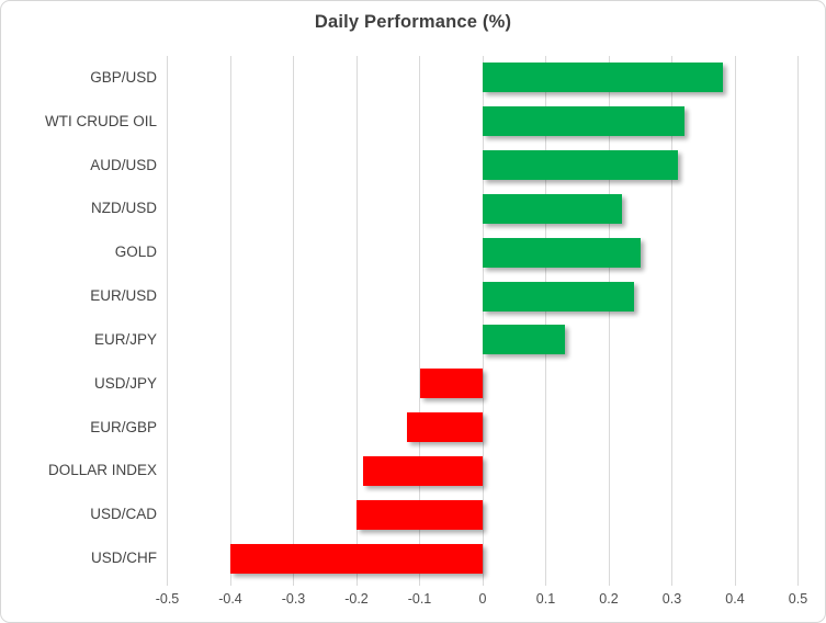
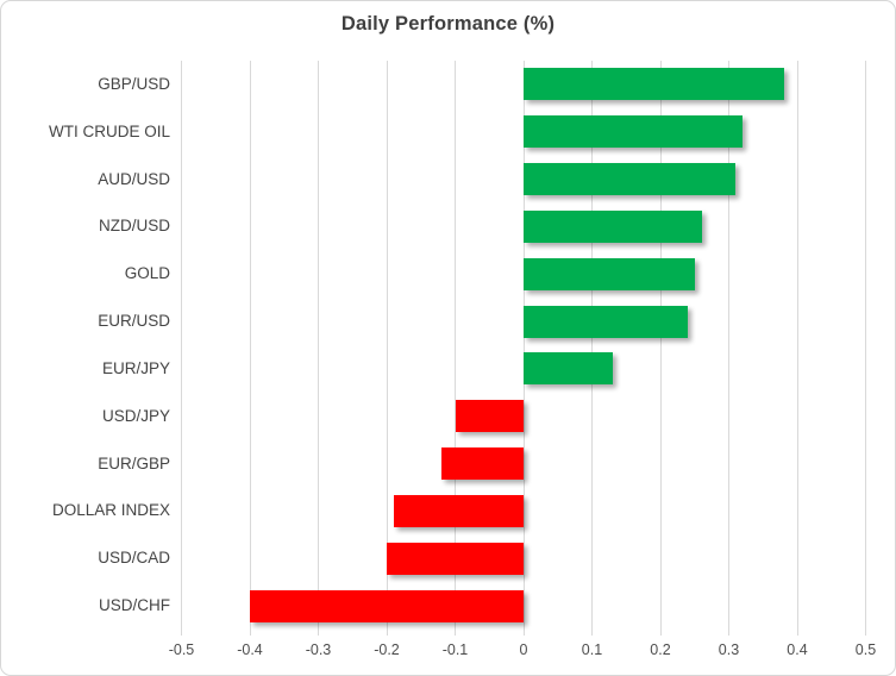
NZD/USD: 0.22 -> 0.26
